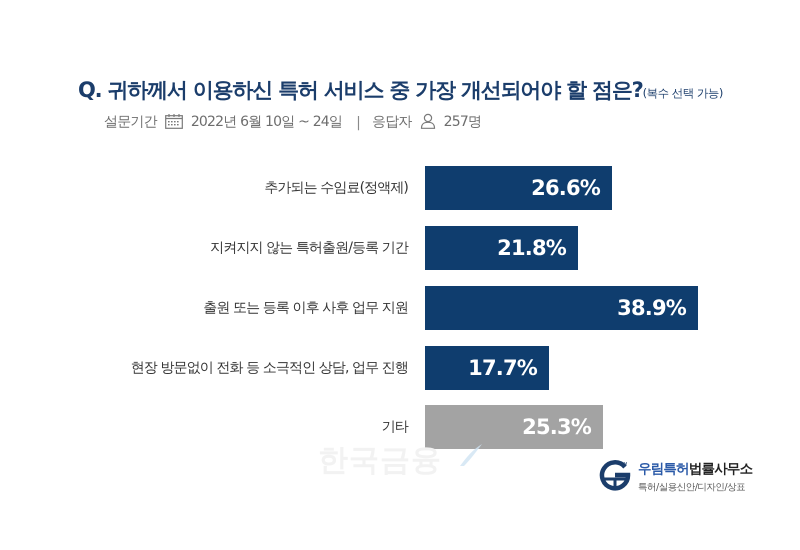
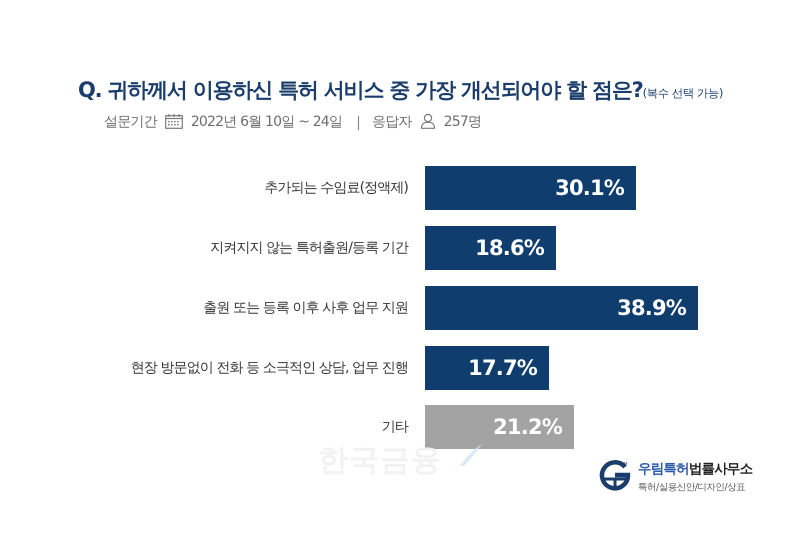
추가되는 수임료(정액제): 26.6% -> 30.1%
지켜지지 않는 특허출원/등록 기간: 21.8% -> 18.6%
기타: 25.3% -> 21.2%
